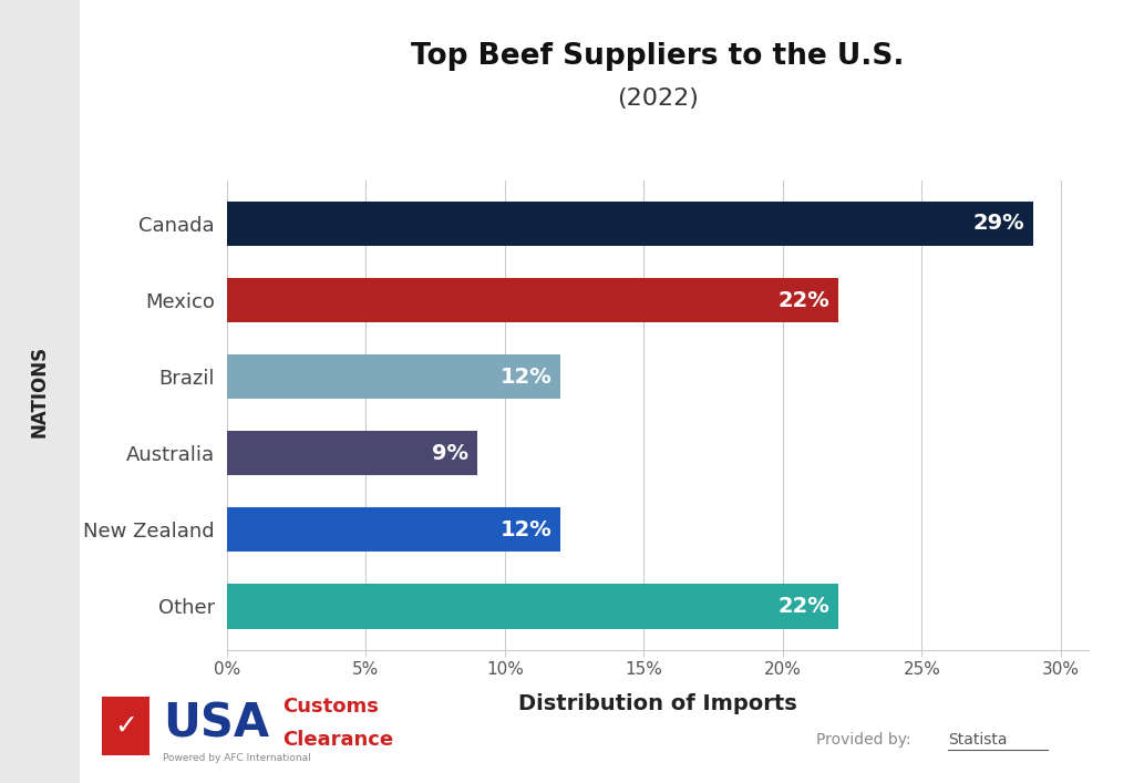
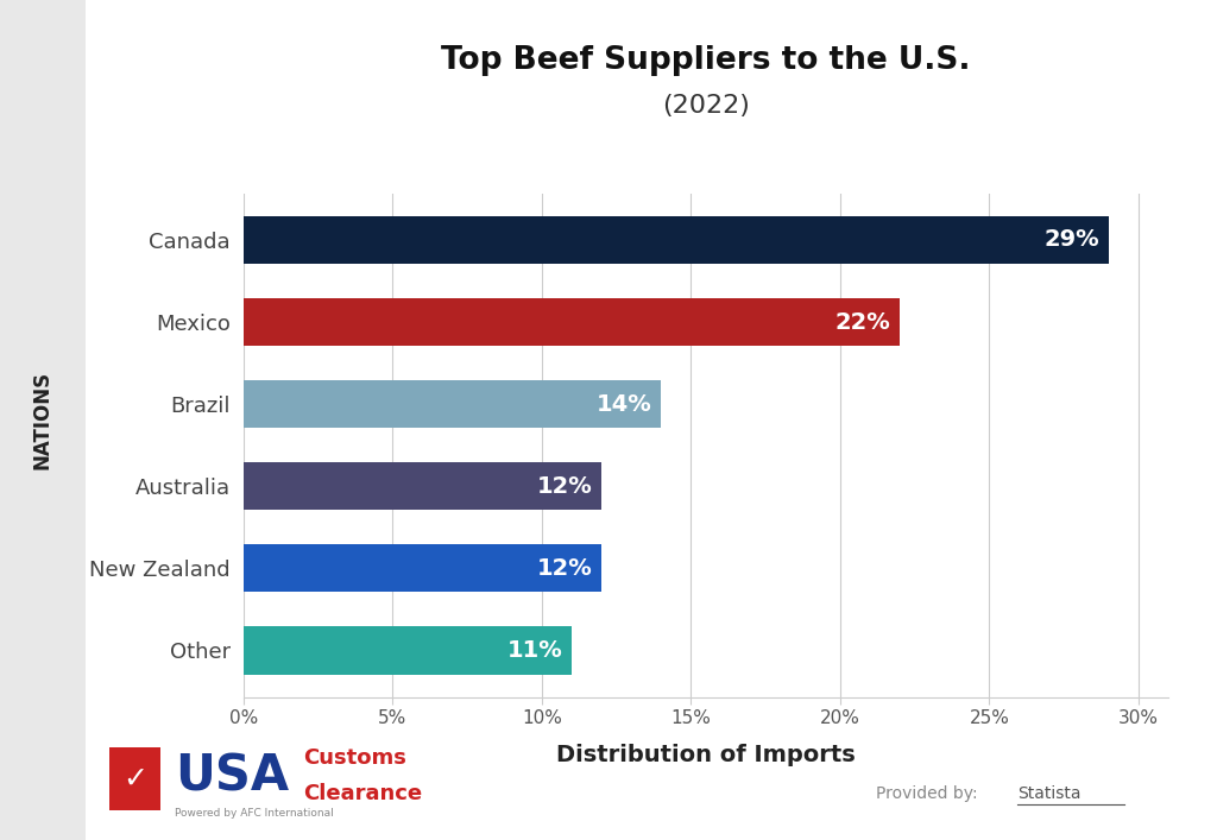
Brazil: 12% -> 14%
Australia: 9% -> 12%
Other: 22% -> 11%
